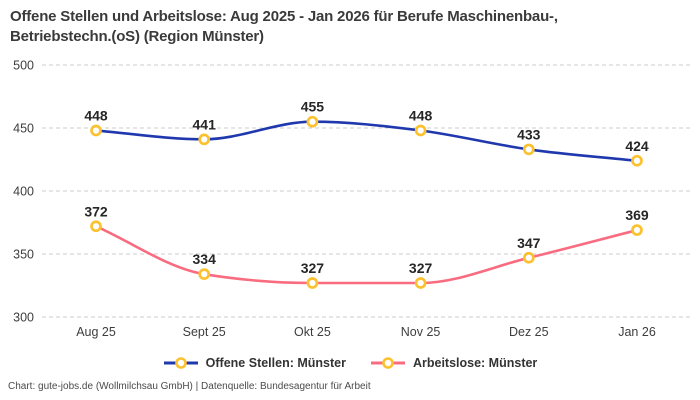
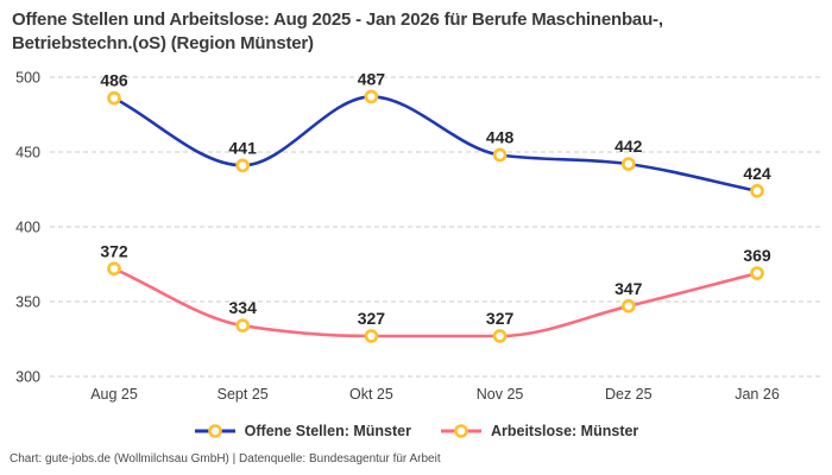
Offene Stellen: Münster/Aug 25: 448 -> 486
Offene Stellen: Münster/Okt 25: 455 -> 487
Offene Stellen: Münster/Dez 25: 433 -> 442
